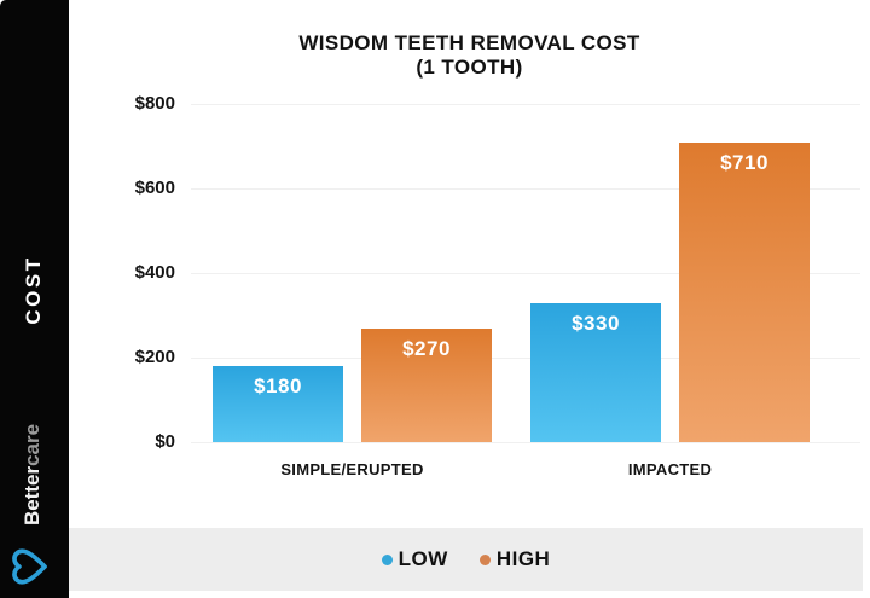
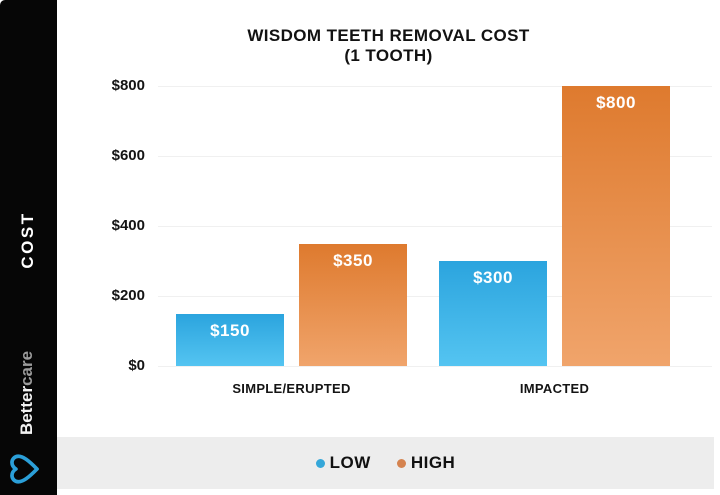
LOW/SIMPLE/ERUPTED: $180 -> $150
HIGH/SIMPLE/ERUPTED: $270 -> $350
LOW/IMPACTED: $330 -> $300
HIGH/IMPACTED: $710 -> $800
